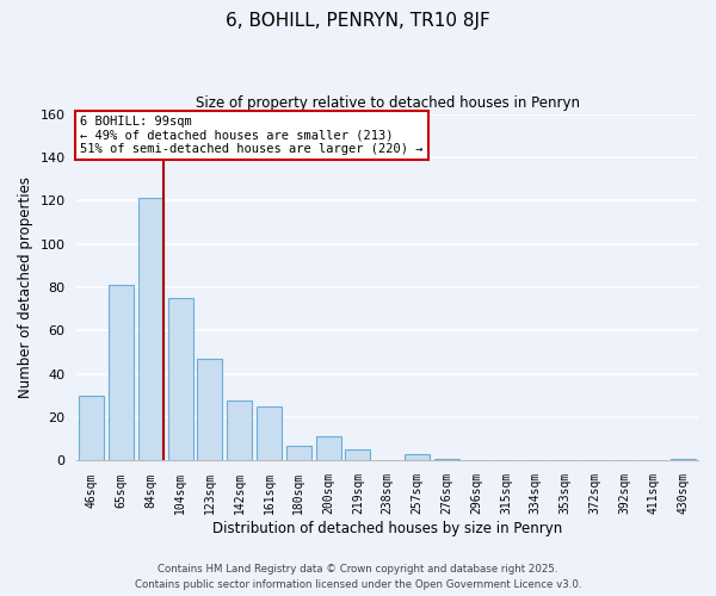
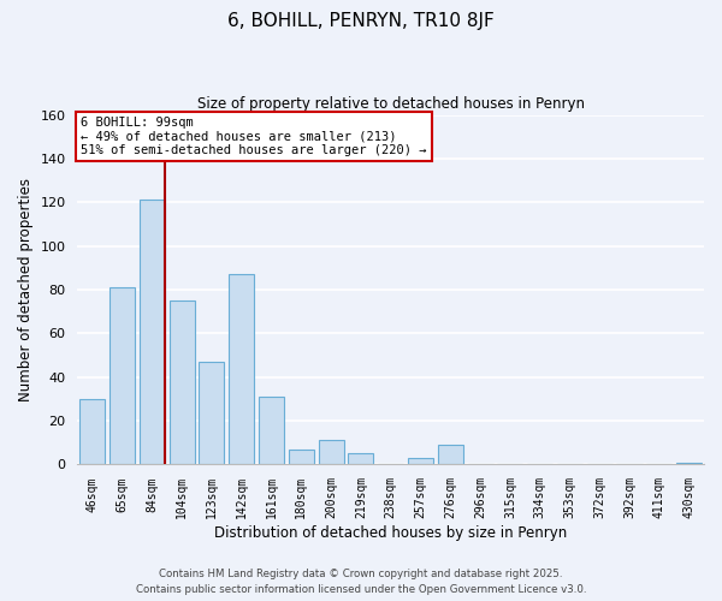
142sqm: 28 -> 87
161sqm: 25 -> 31
276sqm: 1 -> 9
